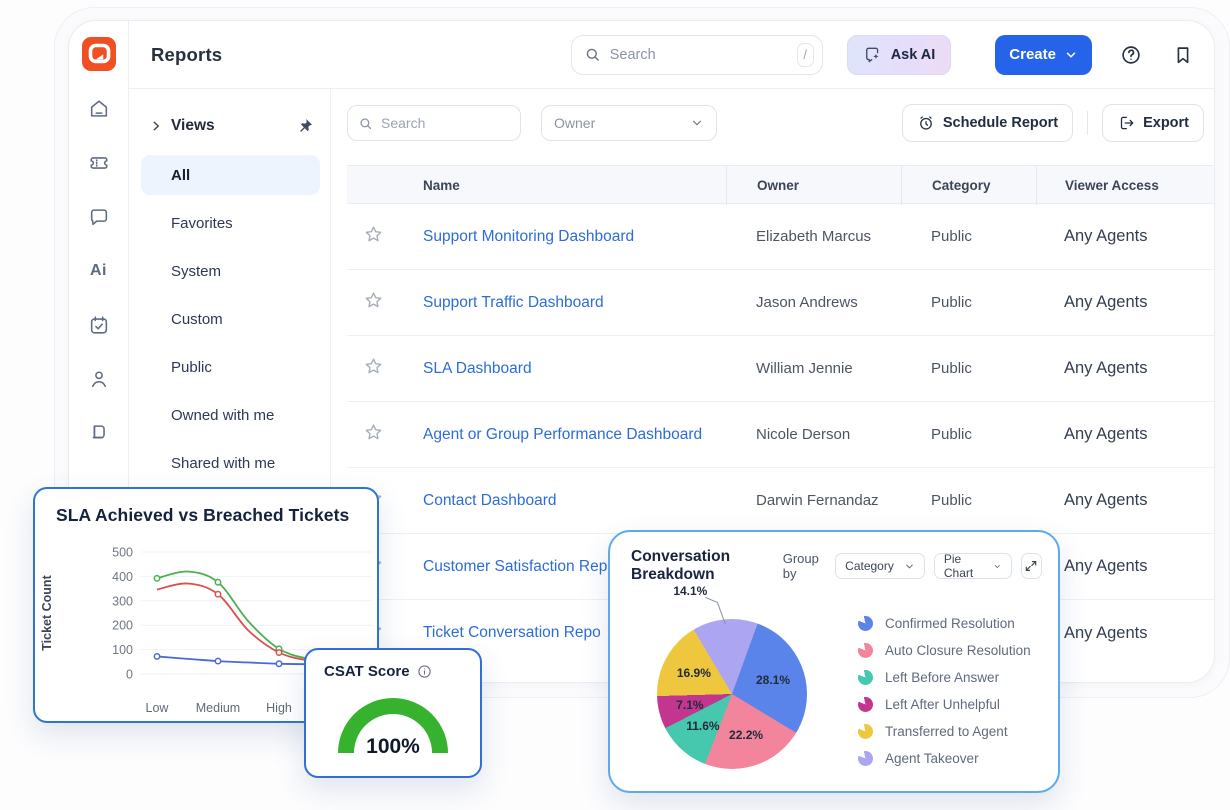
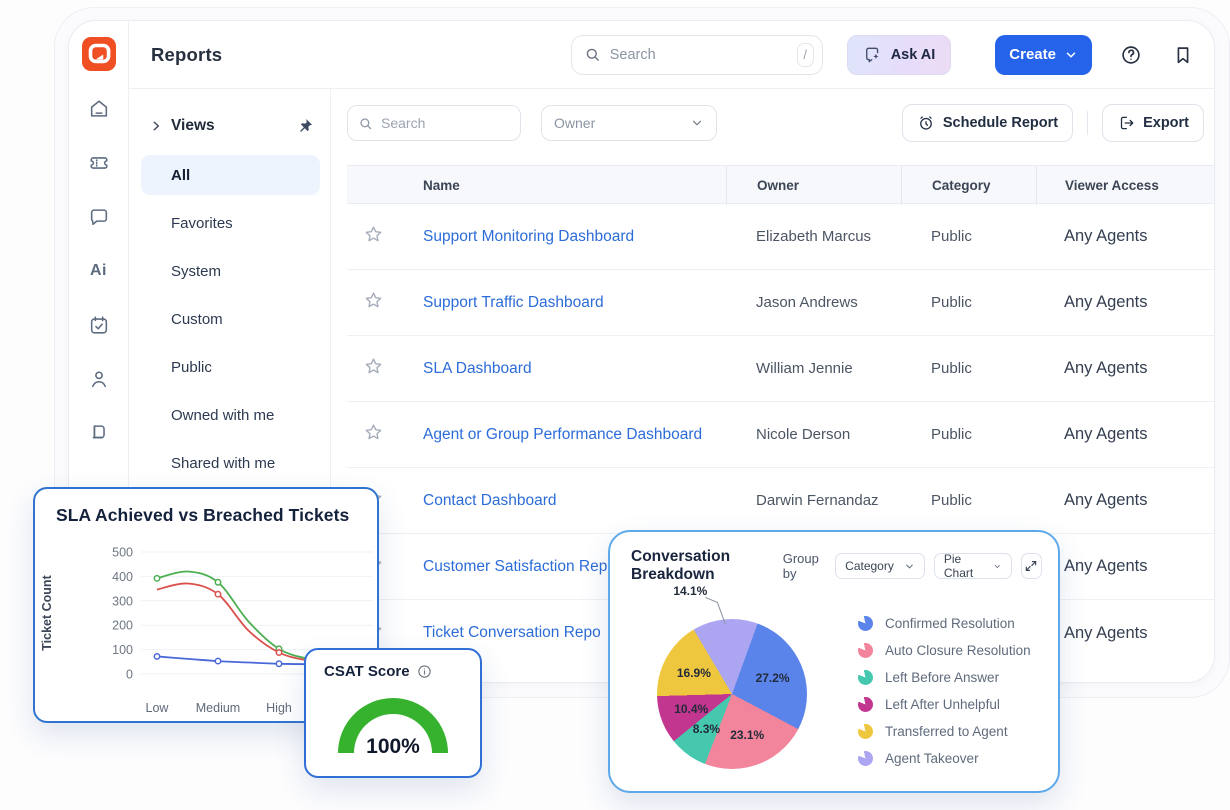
Conversation Breakdown/Confirmed Resolution: 28.1% -> 27.2%
Conversation Breakdown/Auto Closure Resolution: 22.2% -> 23.1%
Conversation Breakdown/Left Before Answer: 11.6% -> 8.3%
Conversation Breakdown/Left After Unhelpful: 7.1% -> 10.4%
